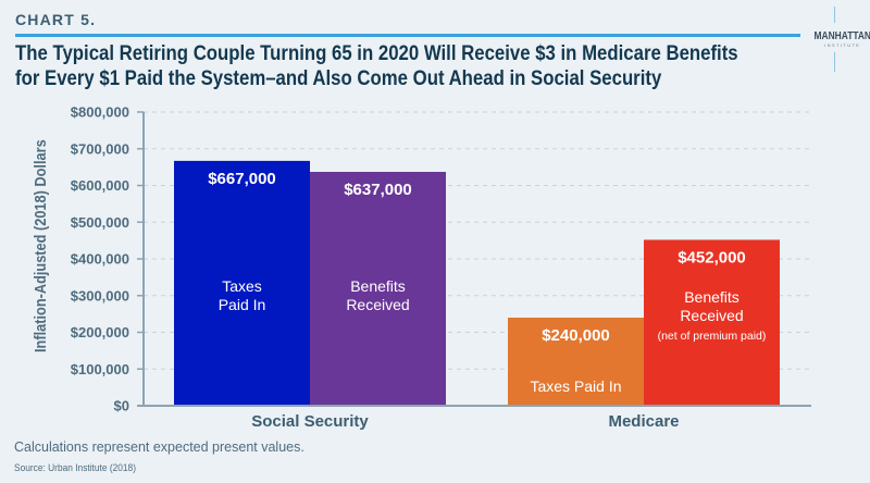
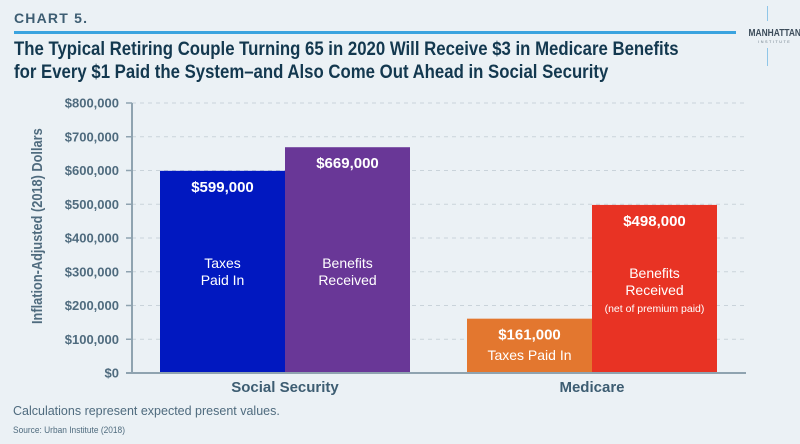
Taxes Paid In/Social Security: $667,000 -> $599,000
Benefits Received/Social Security: $637,000 -> $669,000
Taxes Paid In/Medicare: $240,000 -> $161,000
Benefits Received/Medicare: $452,000 -> $498,000
